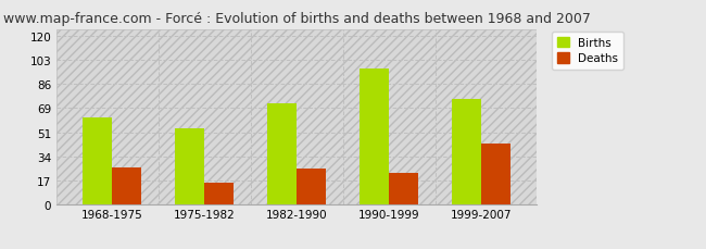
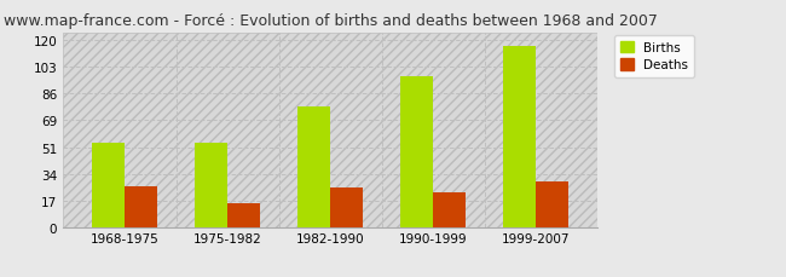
Births/1968-1975: 62 -> 54
Births/1982-1990: 72 -> 77
Births/1999-2007: 75 -> 116
Deaths/1999-2007: 43 -> 29
